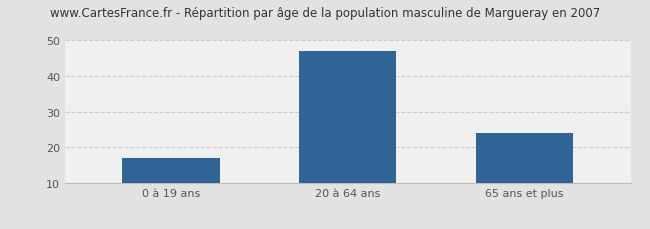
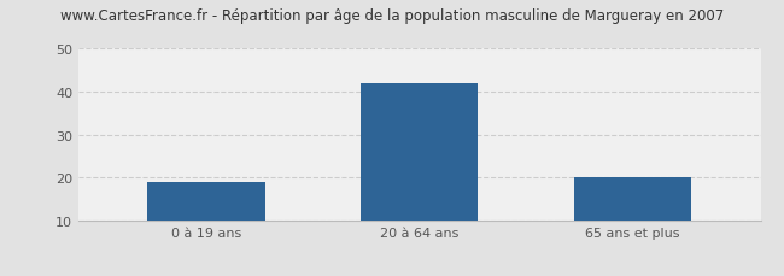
0 à 19 ans: 17 -> 19
20 à 64 ans: 47 -> 42
65 ans et plus: 24 -> 20
